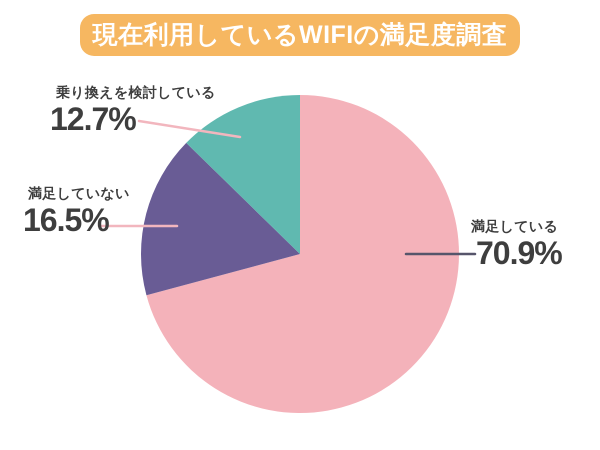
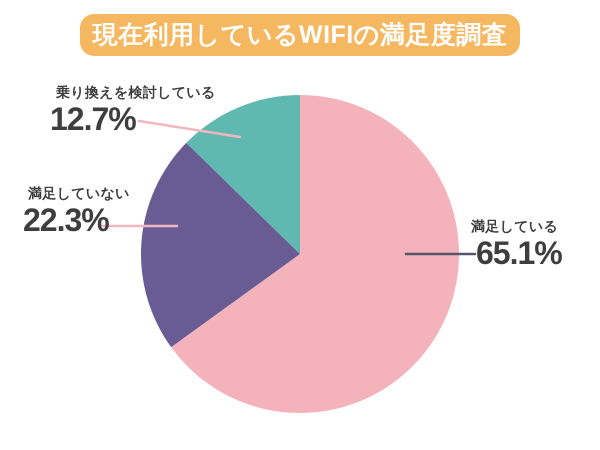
満足している: 70.9% -> 65.1%
満足していない: 16.5% -> 22.3%
